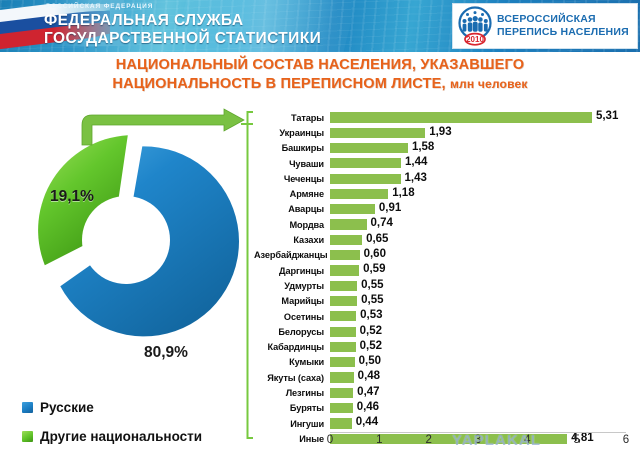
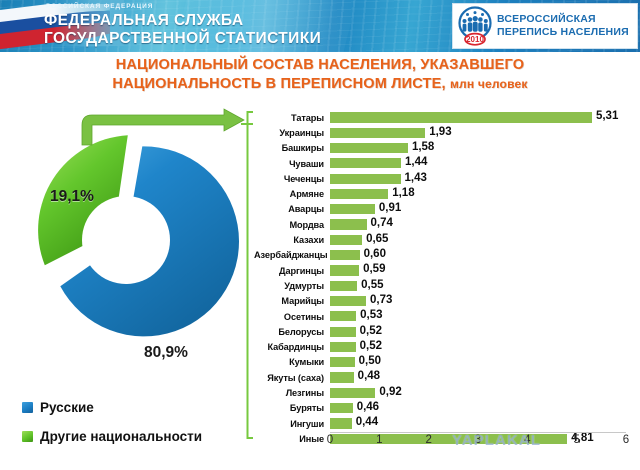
Марийцы: 0,55 -> 0,73
Лезгины: 0,47 -> 0,92
